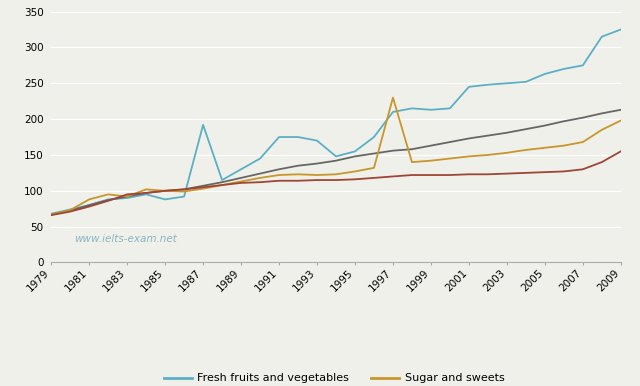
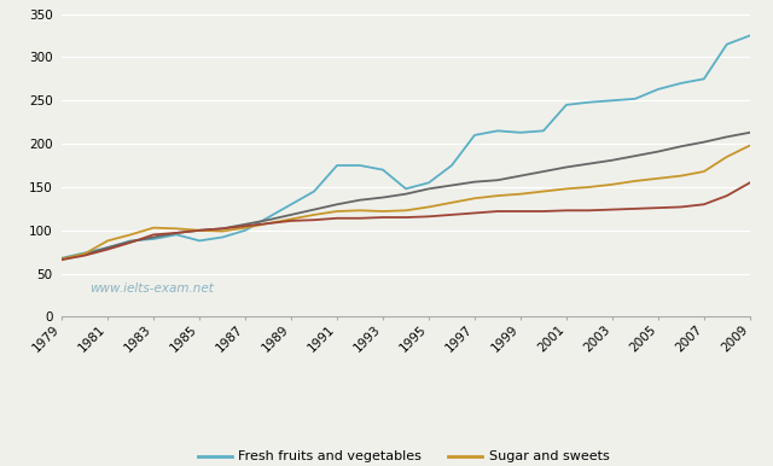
Sugar and sweets/1983: 92 -> 103
Fresh fruits and vegetables/1987: 192 -> 100
Sugar and sweets/1997: 230 -> 137
